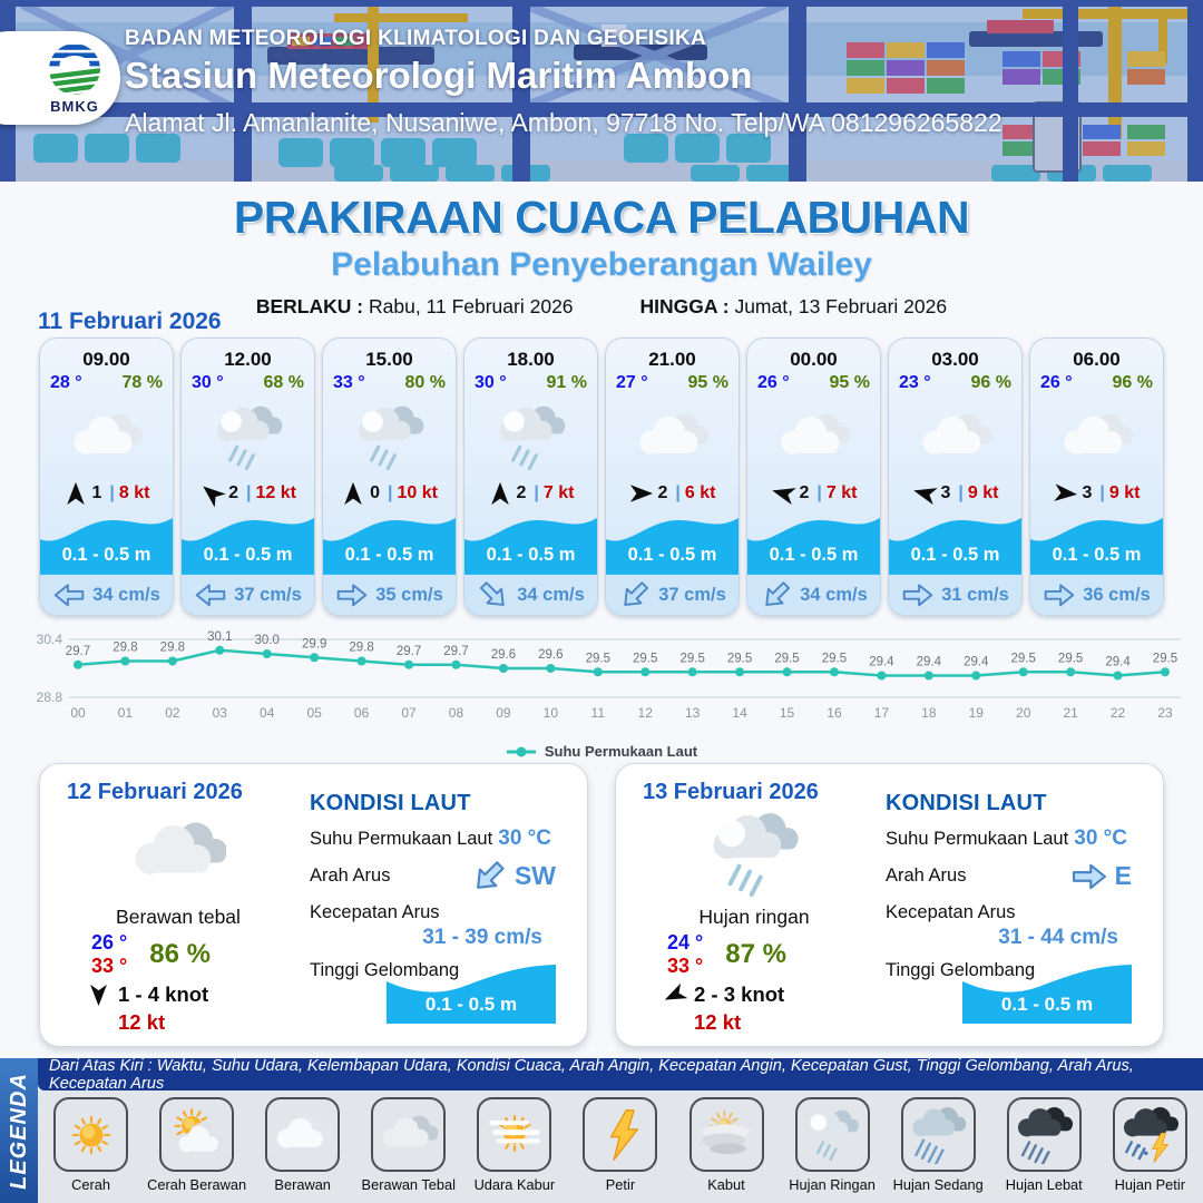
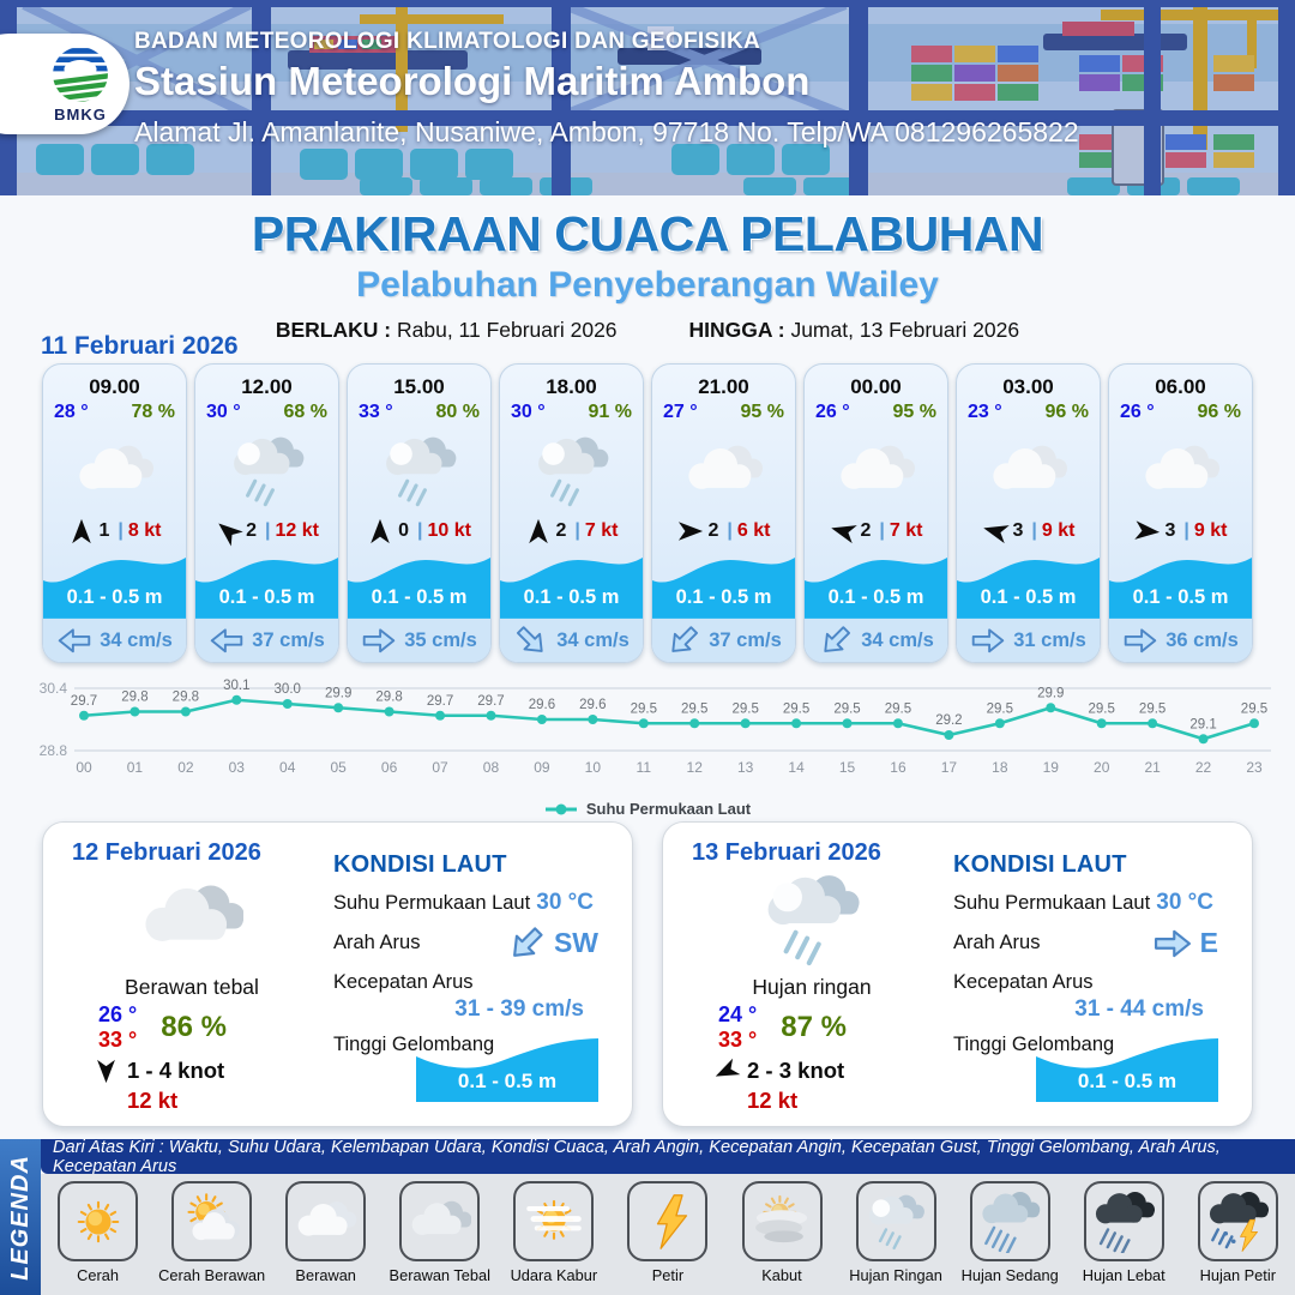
17: 29.4 -> 29.2
18: 29.4 -> 29.5
19: 29.4 -> 29.9
22: 29.4 -> 29.1
